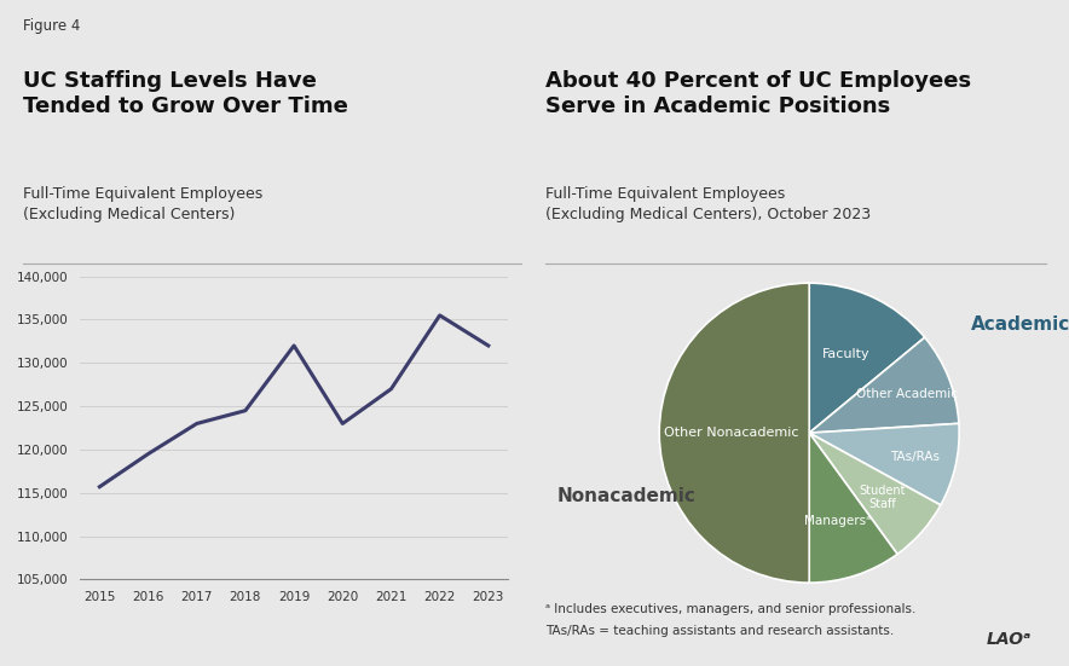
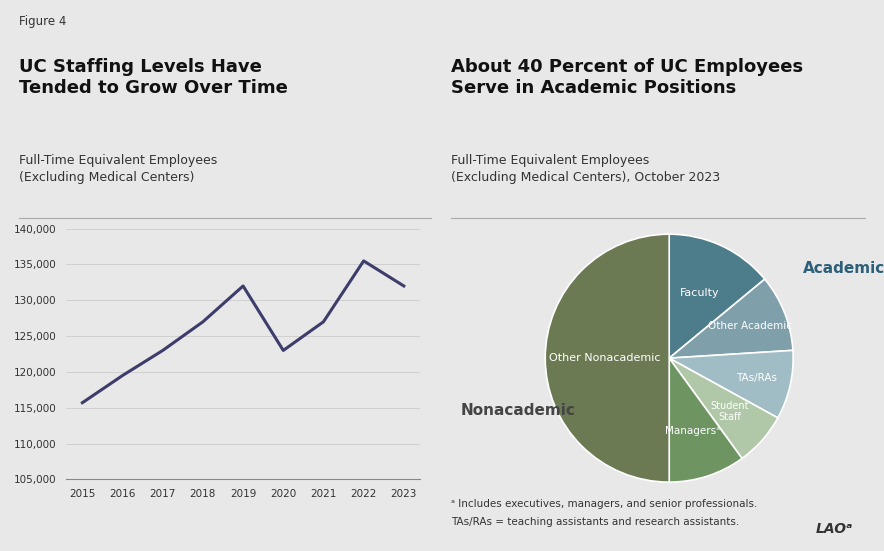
2018: 124,500 -> 127,000
